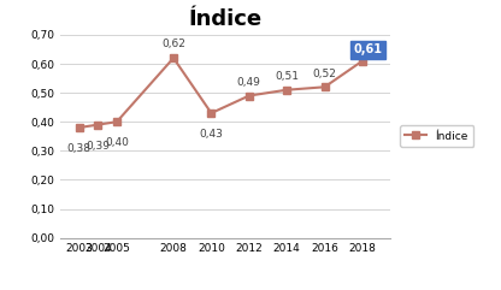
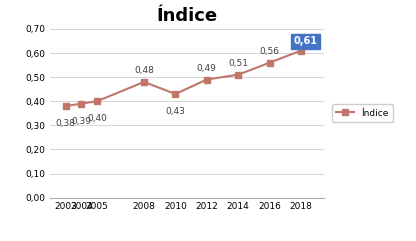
2008: 0,62 -> 0,48
2016: 0,52 -> 0,56
